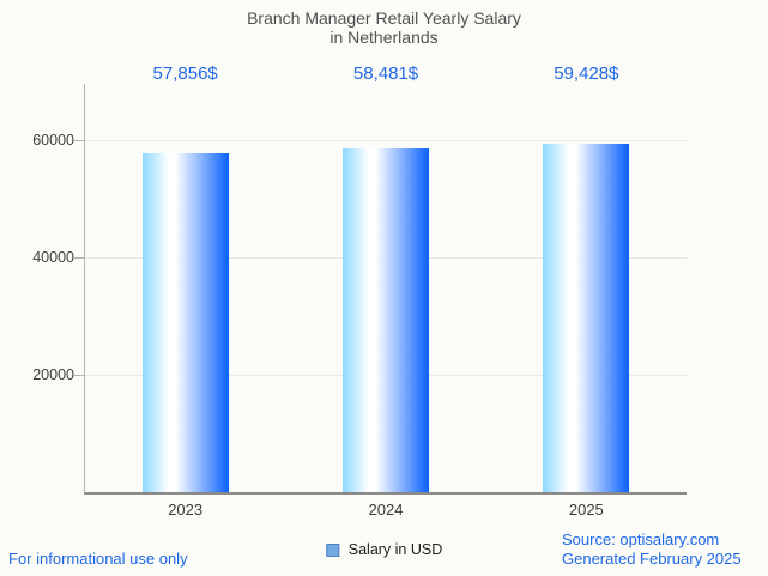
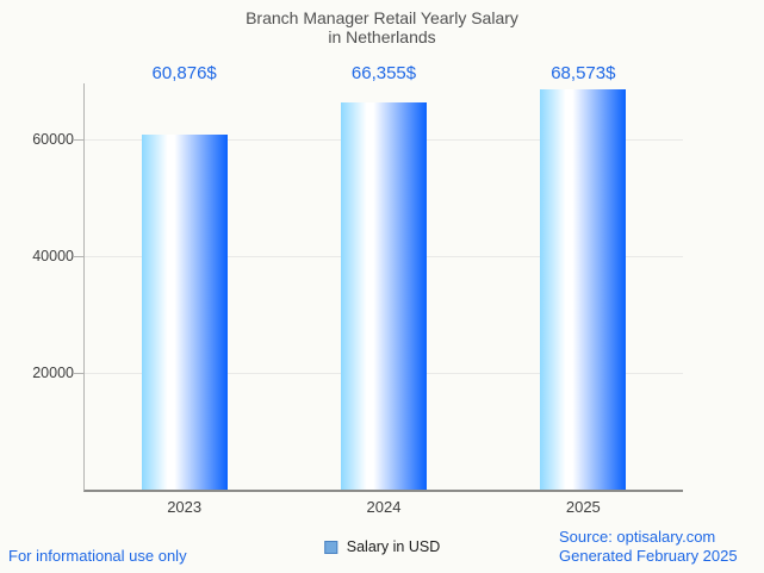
2023: 57,856 -> 60,876
2024: 58,481 -> 66,355
2025: 59,428 -> 68,573
